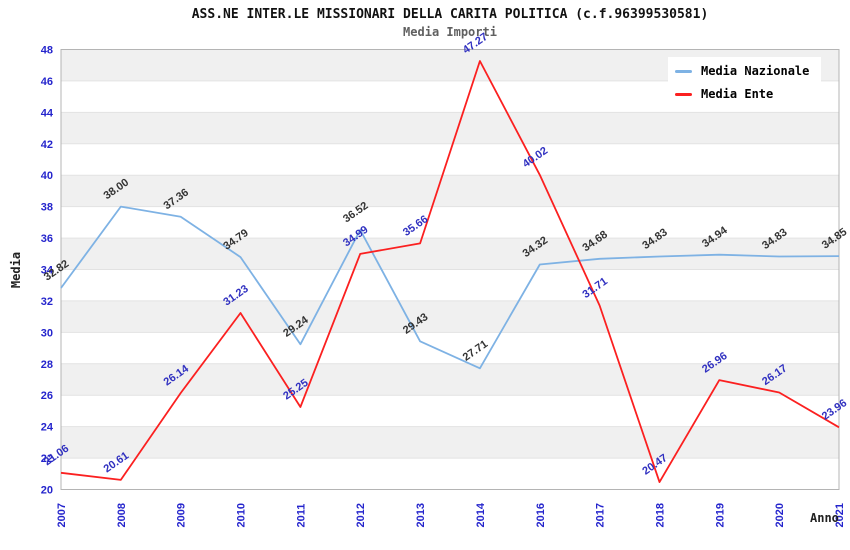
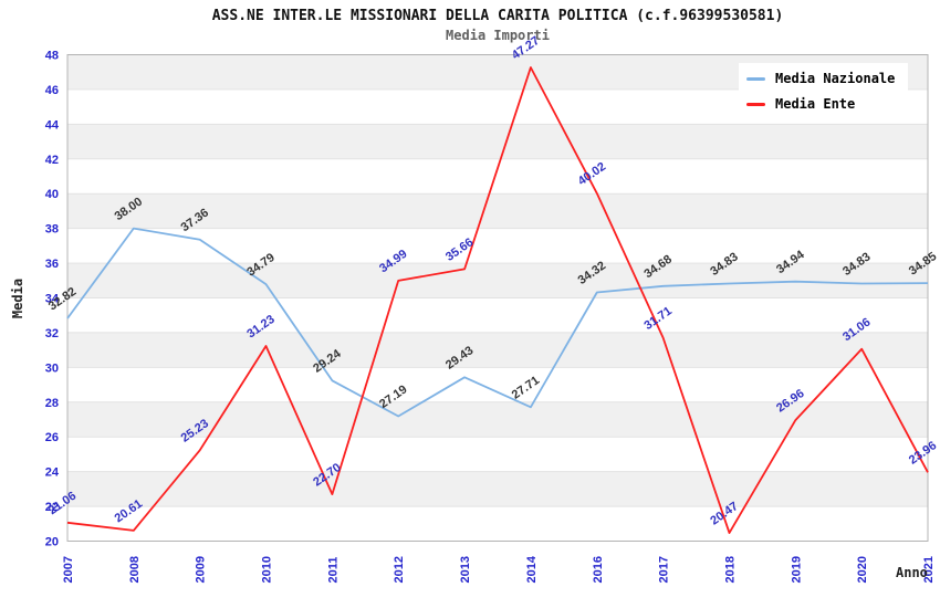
Media Ente/2009: 26.14 -> 25.23
Media Ente/2011: 25.25 -> 22.70
Media Nazionale/2012: 36.52 -> 27.19
Media Ente/2020: 26.17 -> 31.06
